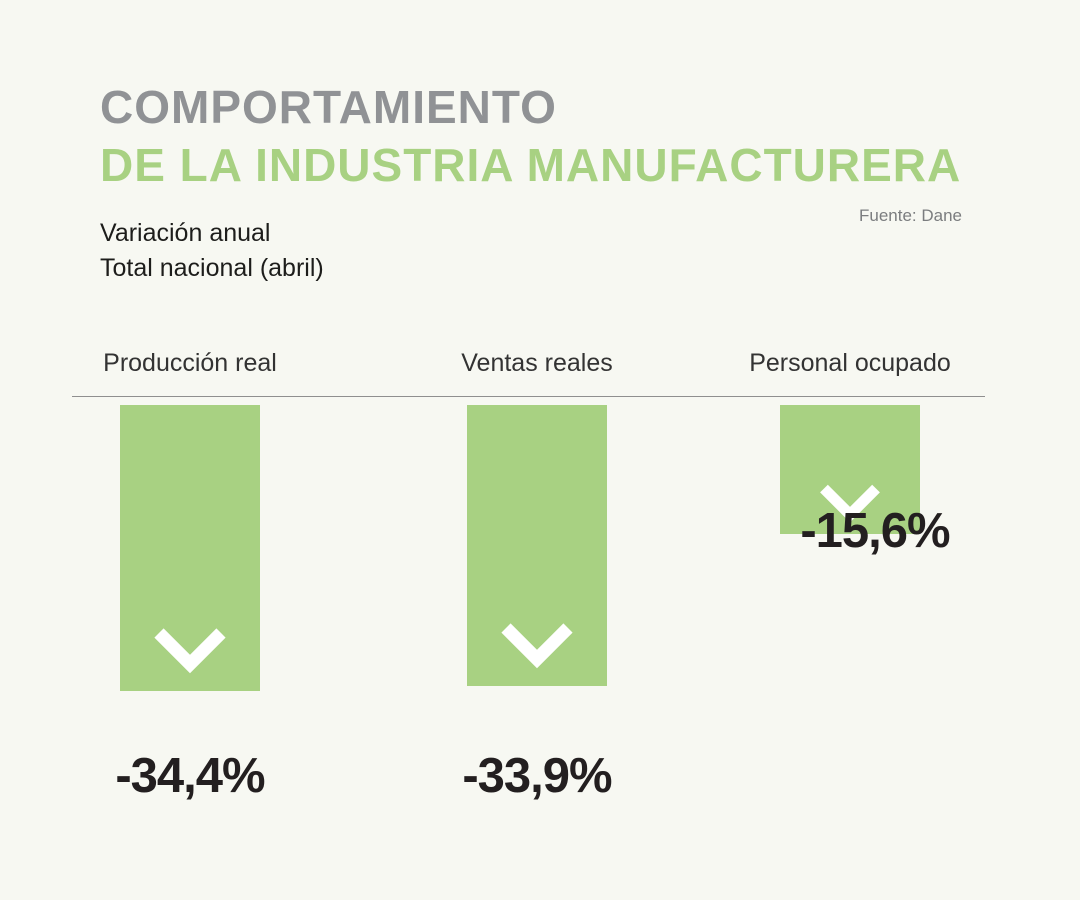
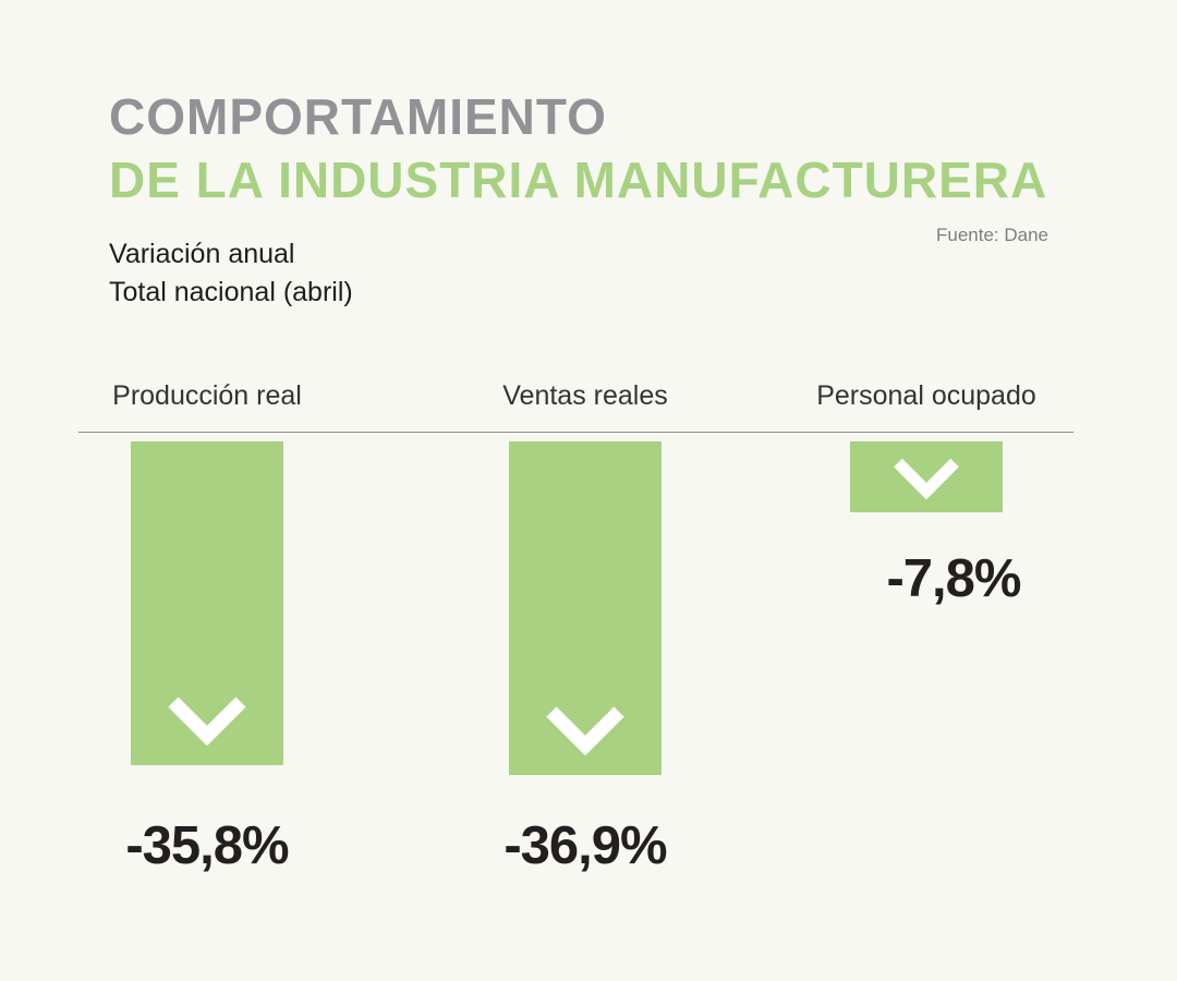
Producción real: -34,4% -> -35,8%
Ventas reales: -33,9% -> -36,9%
Personal ocupado: -15,6% -> -7,8%
